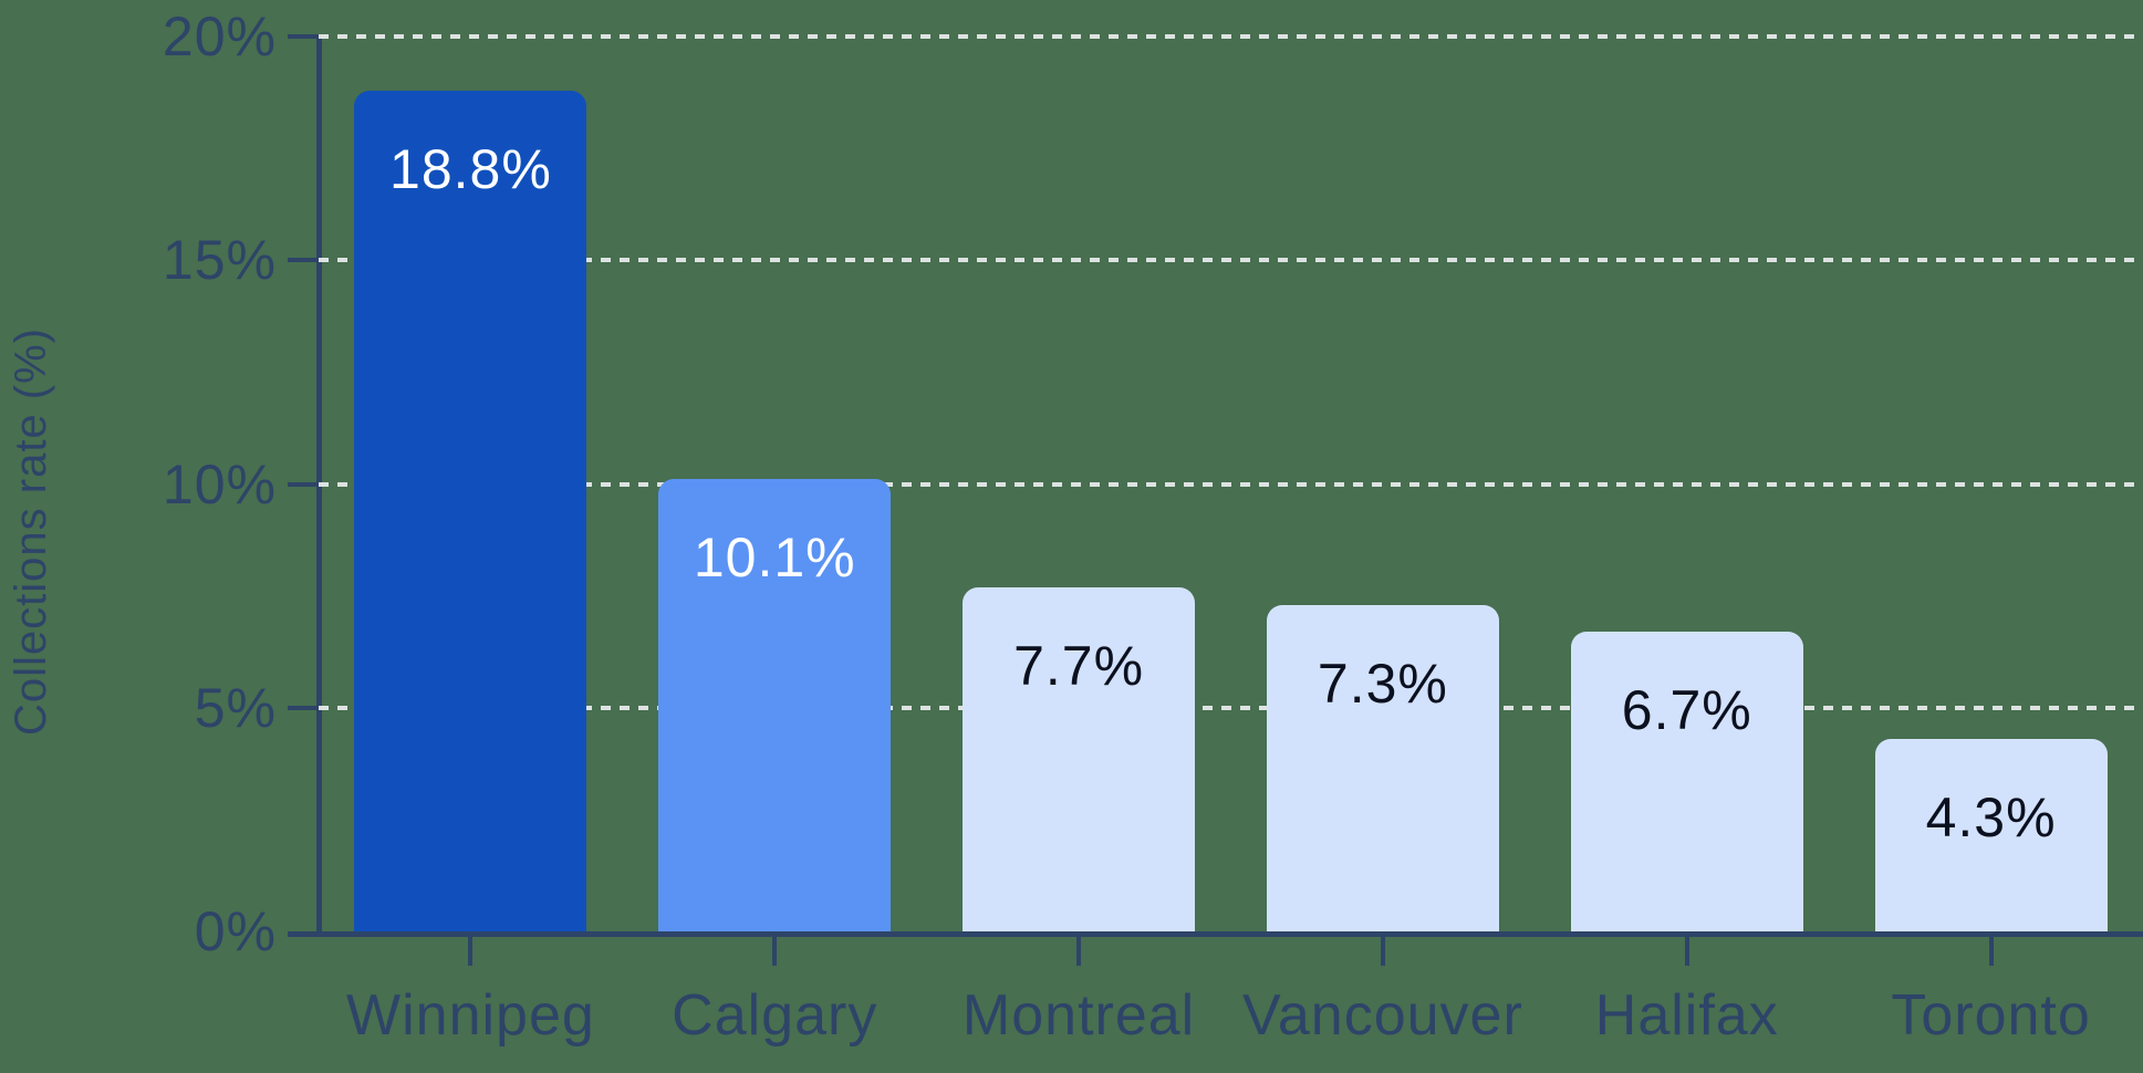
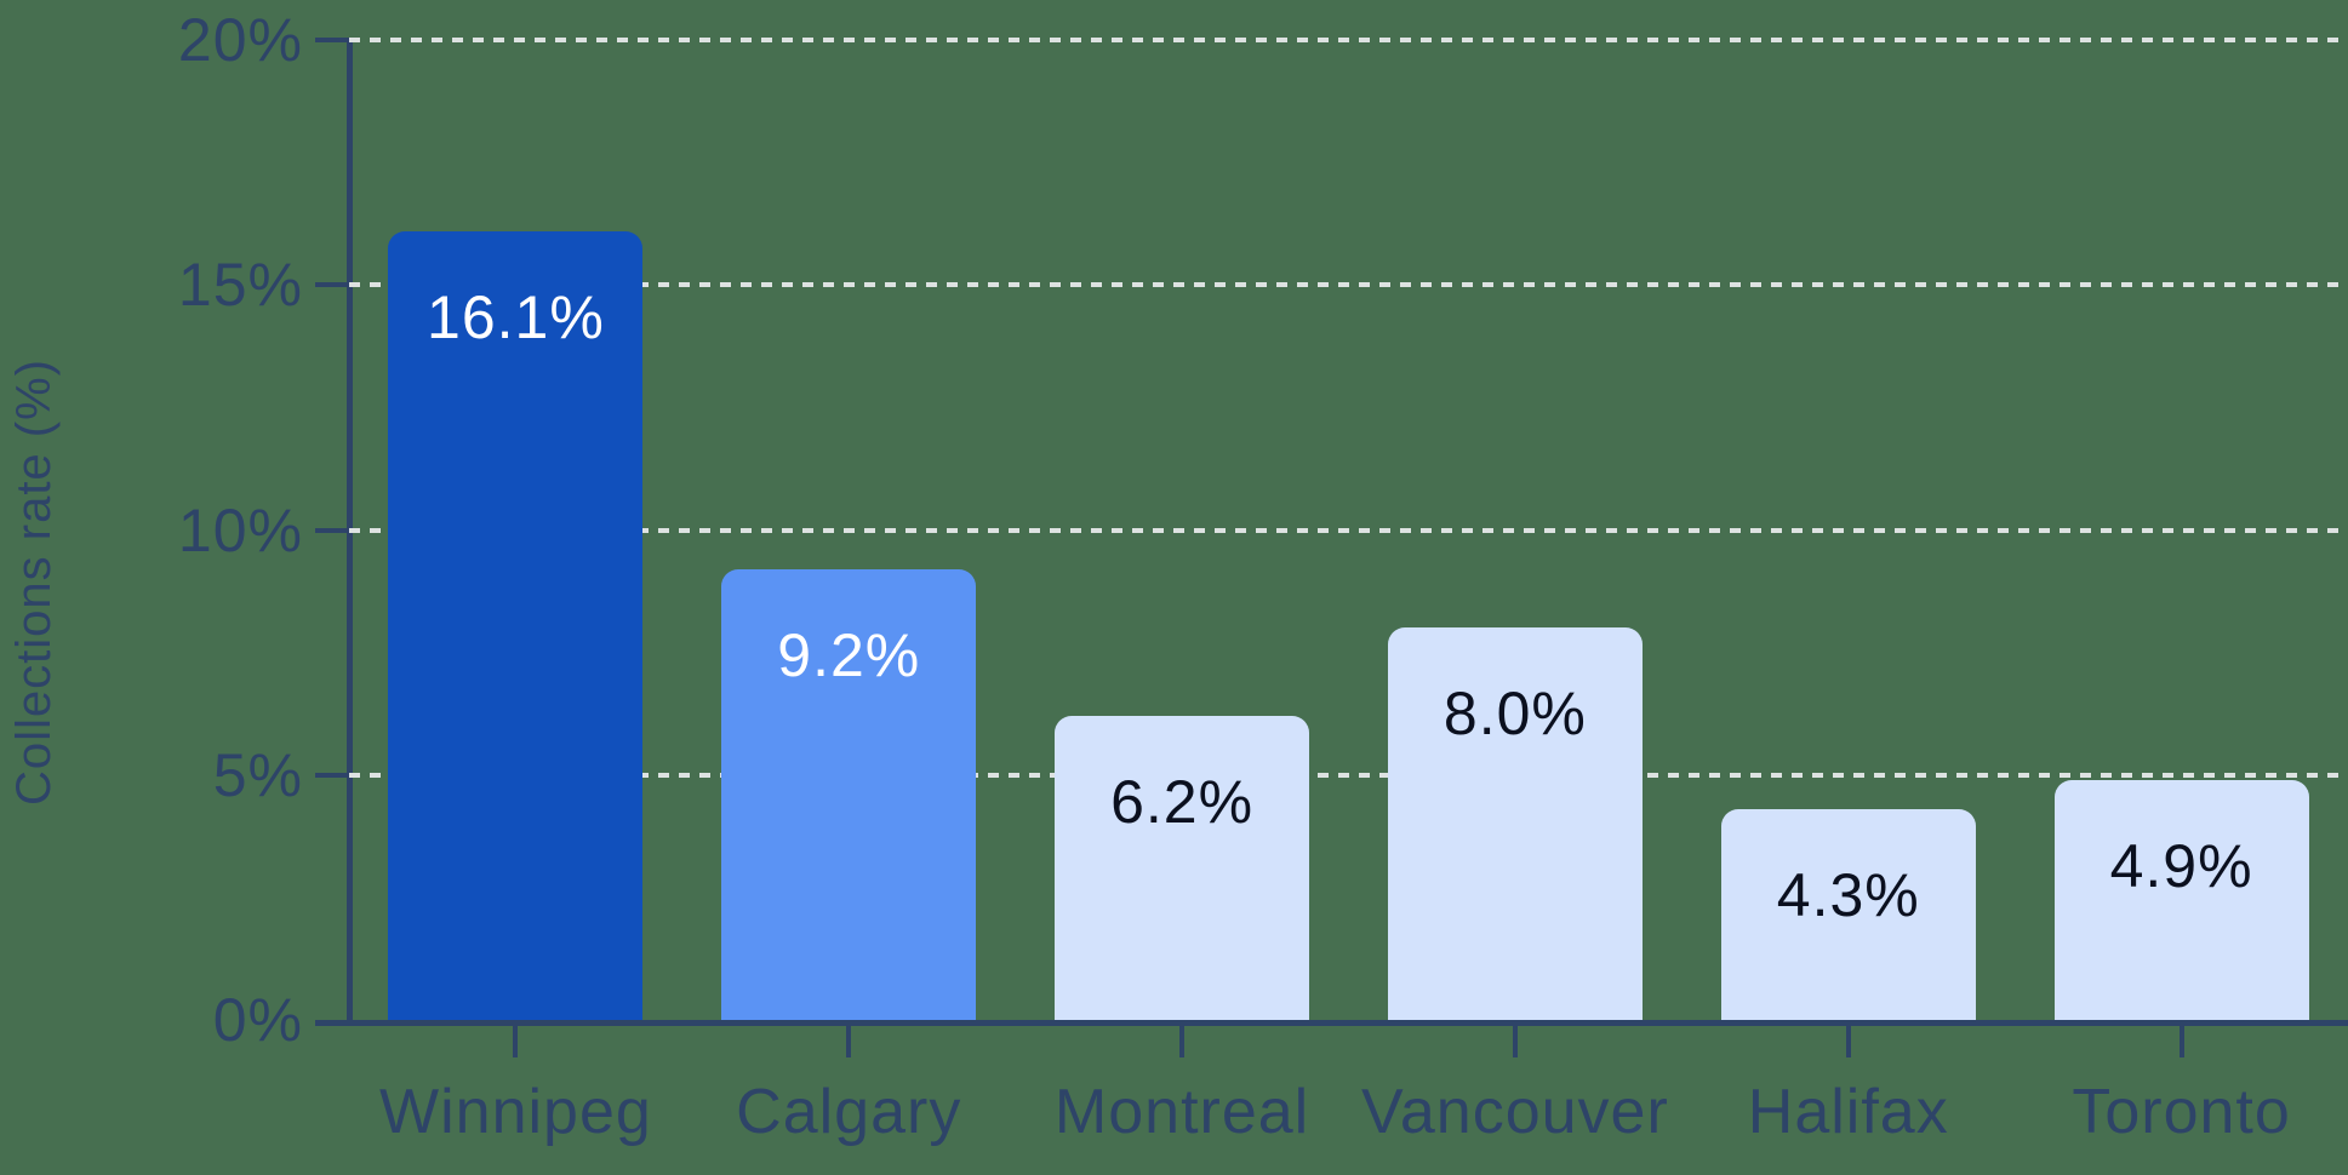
Winnipeg: 18.8% -> 16.1%
Calgary: 10.1% -> 9.2%
Montreal: 7.7% -> 6.2%
Vancouver: 7.3% -> 8.0%
Halifax: 6.7% -> 4.3%
Toronto: 4.3% -> 4.9%
